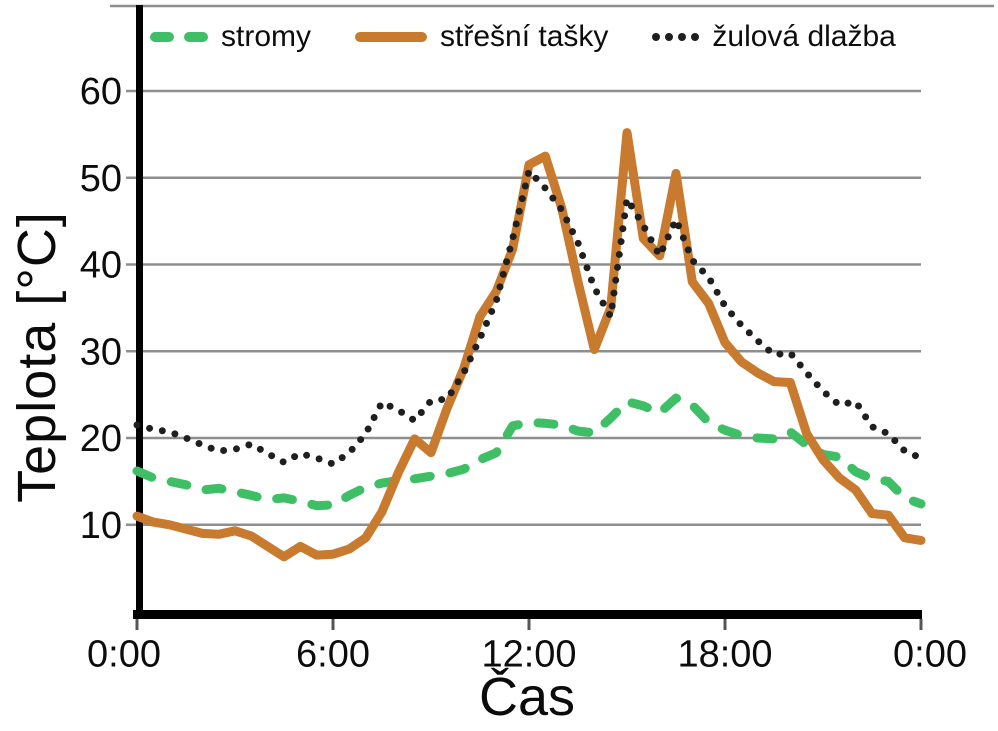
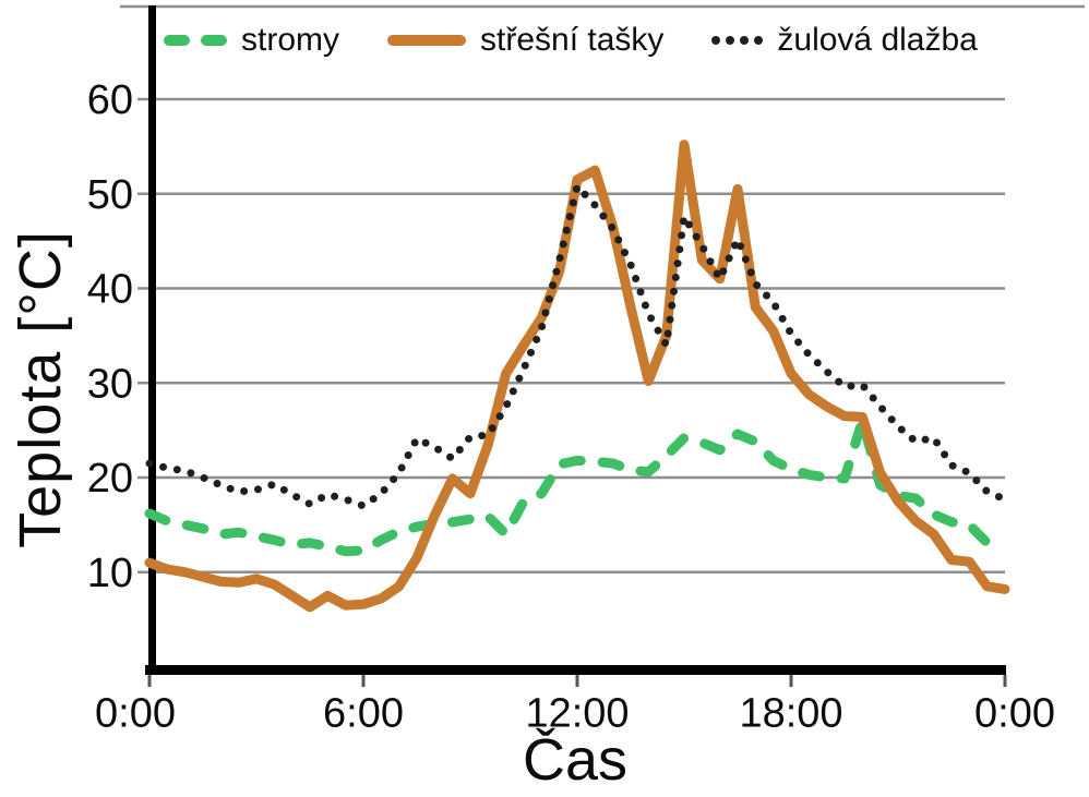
stromy/10: 16 -> 14
střešní tašky/10: 28 -> 31
stromy/20: 21 -> 26
